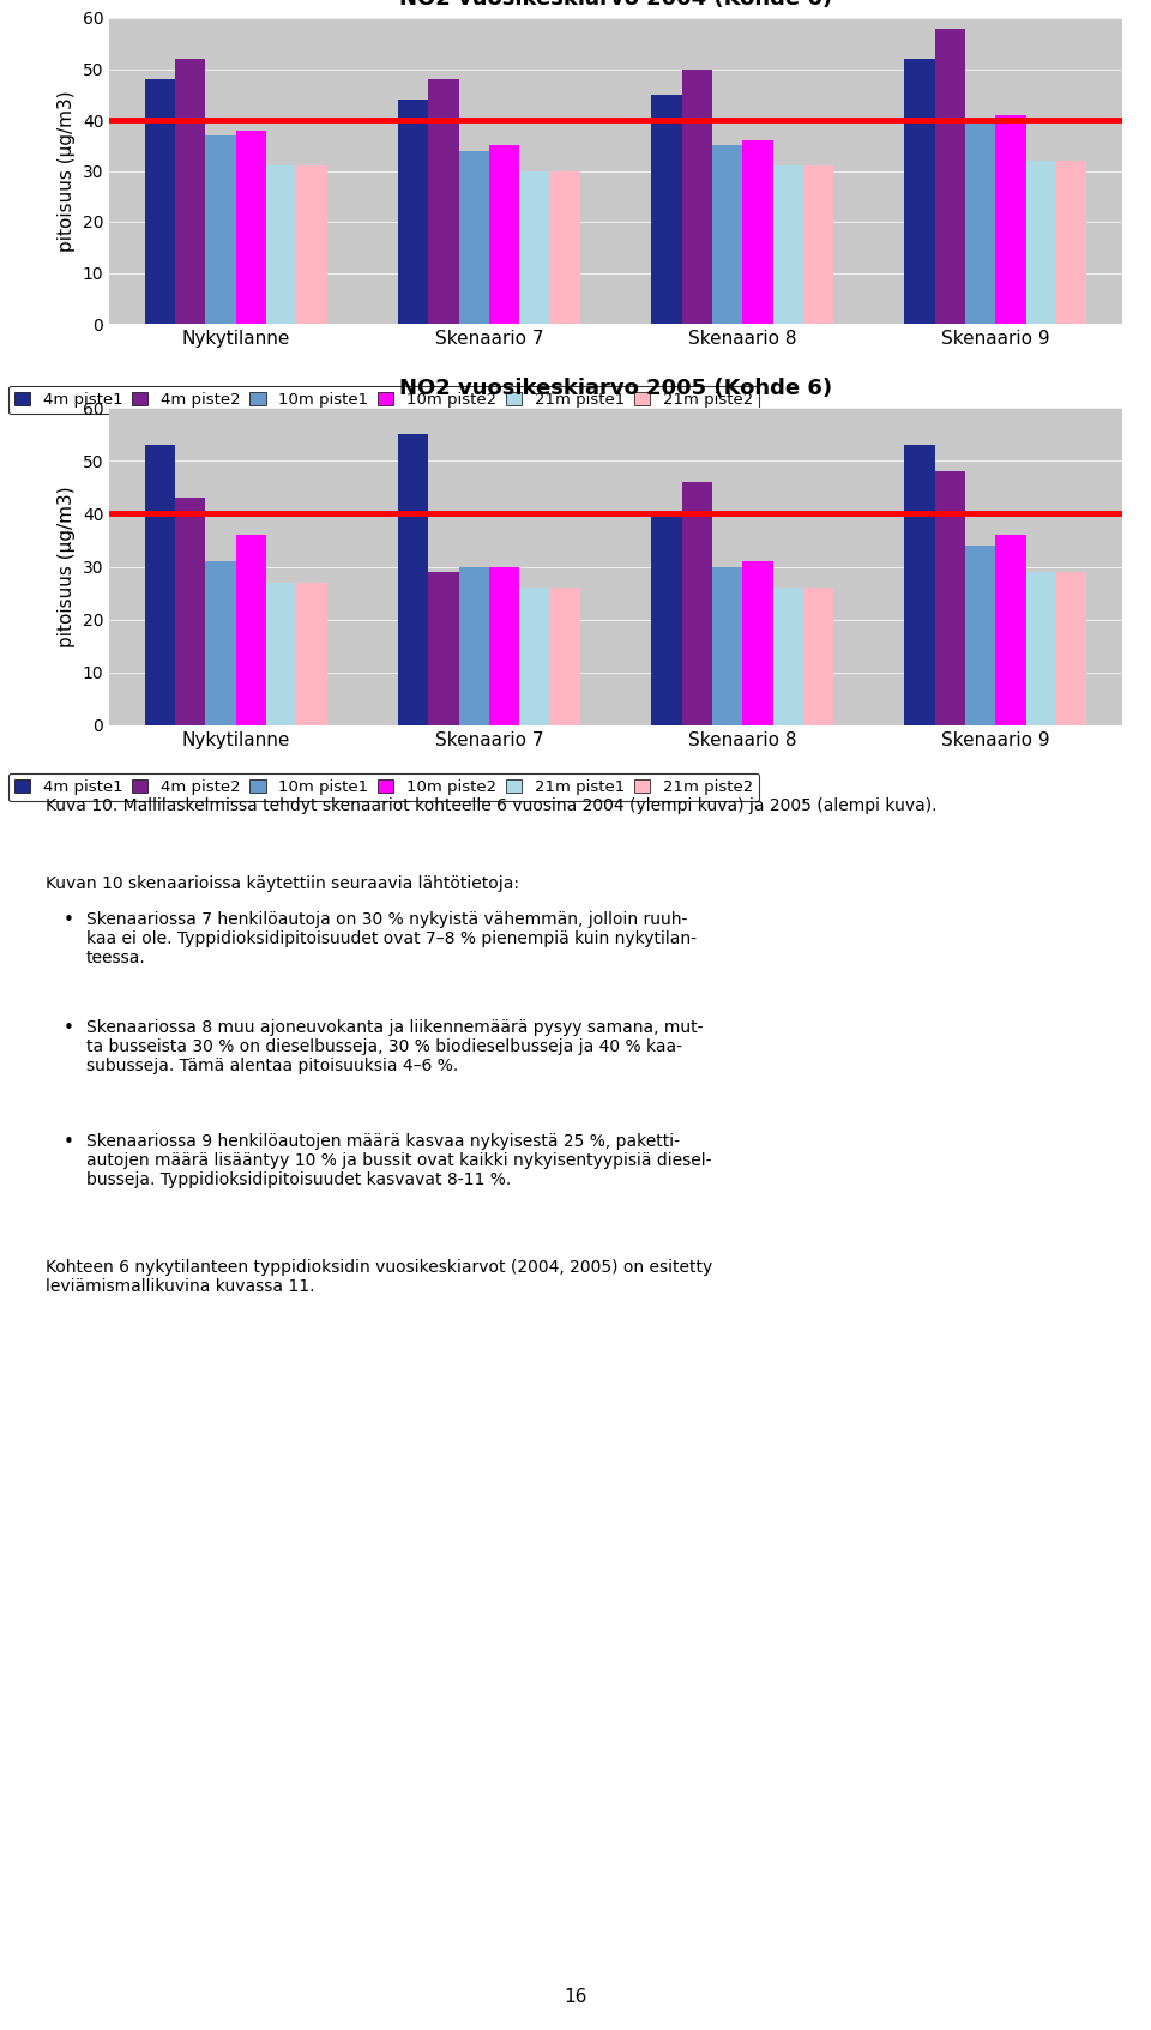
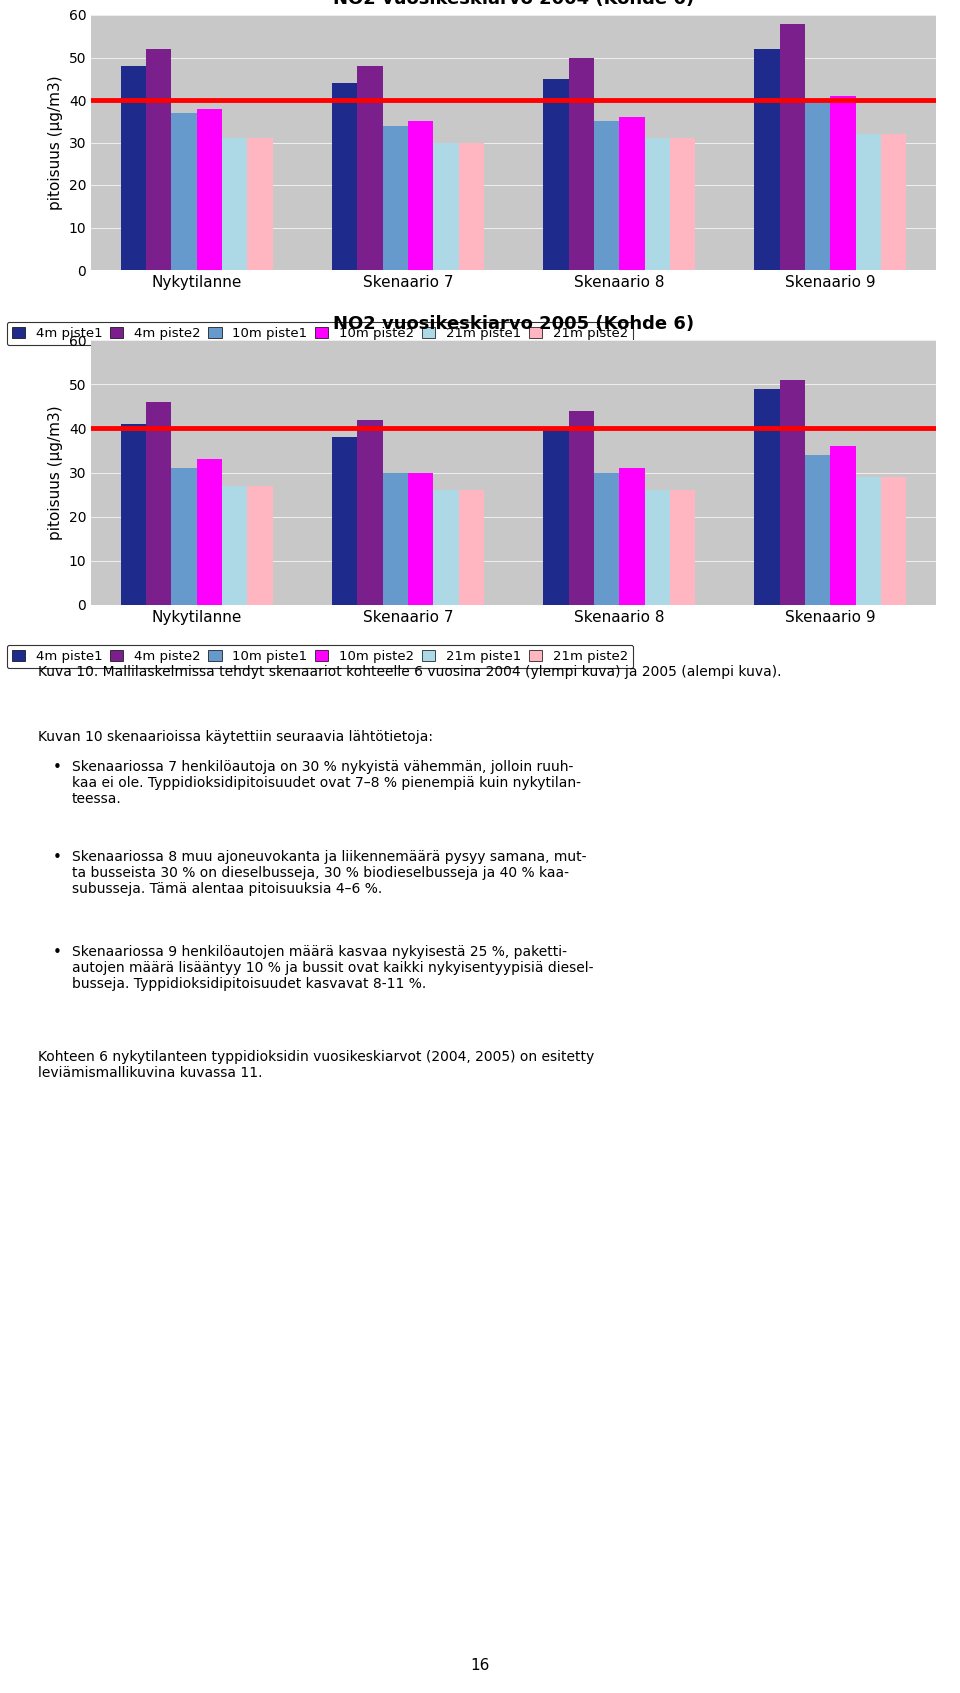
NO2 vuosikeskiarvo 2005 (Kohde 6)/4m piste1/Nykytilanne: 53 -> 41
NO2 vuosikeskiarvo 2005 (Kohde 6)/4m piste2/Nykytilanne: 43 -> 46
NO2 vuosikeskiarvo 2005 (Kohde 6)/10m piste2/Nykytilanne: 36 -> 33
NO2 vuosikeskiarvo 2005 (Kohde 6)/4m piste1/Skenaario 7: 55 -> 38
NO2 vuosikeskiarvo 2005 (Kohde 6)/4m piste2/Skenaario 7: 29 -> 42
NO2 vuosikeskiarvo 2005 (Kohde 6)/4m piste2/Skenaario 8: 46 -> 44
NO2 vuosikeskiarvo 2005 (Kohde 6)/4m piste1/Skenaario 9: 53 -> 49
NO2 vuosikeskiarvo 2005 (Kohde 6)/4m piste2/Skenaario 9: 48 -> 51
